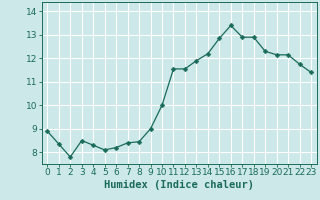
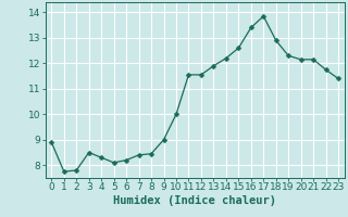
1: 8.35 -> 7.75
15: 12.85 -> 12.60
17: 12.90 -> 13.85
